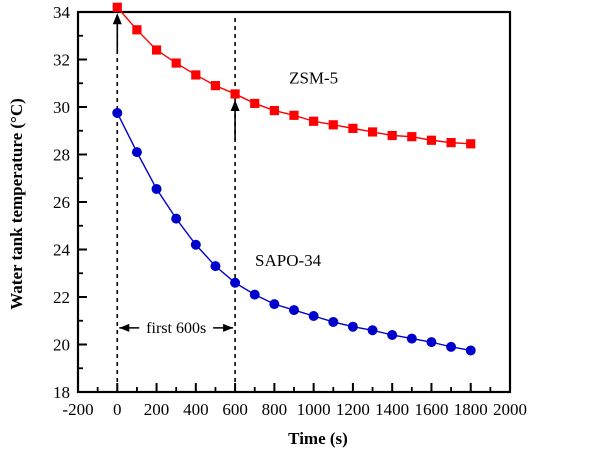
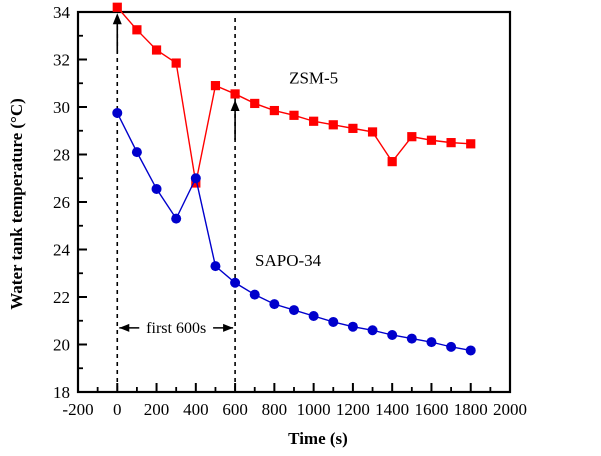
ZSM-5/400: 31.4 -> 26.8
SAPO-34/400: 24.2 -> 27.0
ZSM-5/1400: 28.8 -> 27.7
